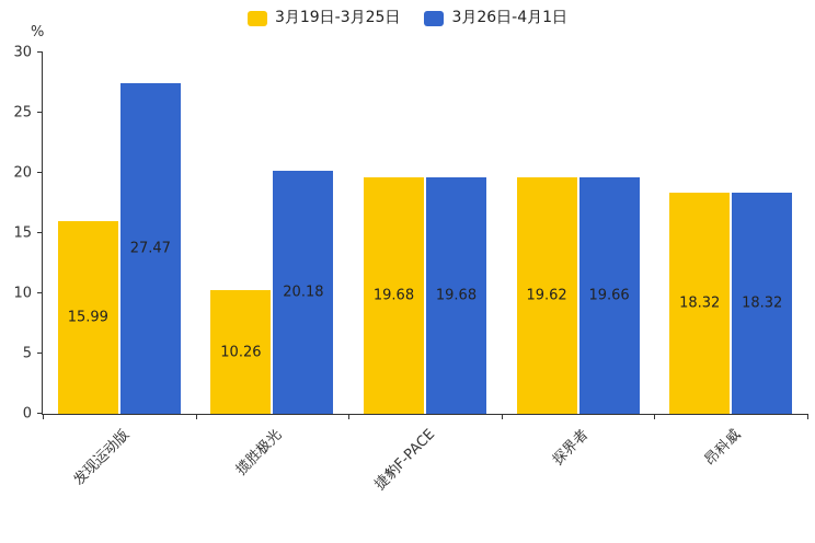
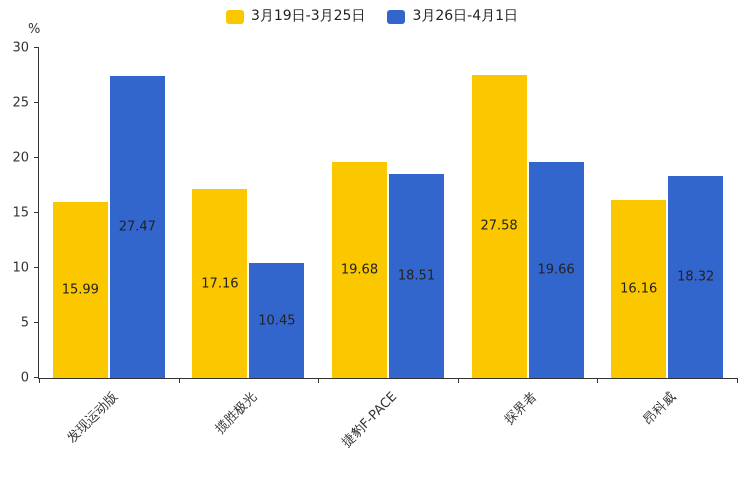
3月19日-3月25日/揽胜极光: 10.26 -> 17.16
3月26日-4月1日/揽胜极光: 20.18 -> 10.45
3月26日-4月1日/捷豹F-PACE: 19.68 -> 18.51
3月19日-3月25日/探界者: 19.62 -> 27.58
3月19日-3月25日/昂科威: 18.32 -> 16.16
